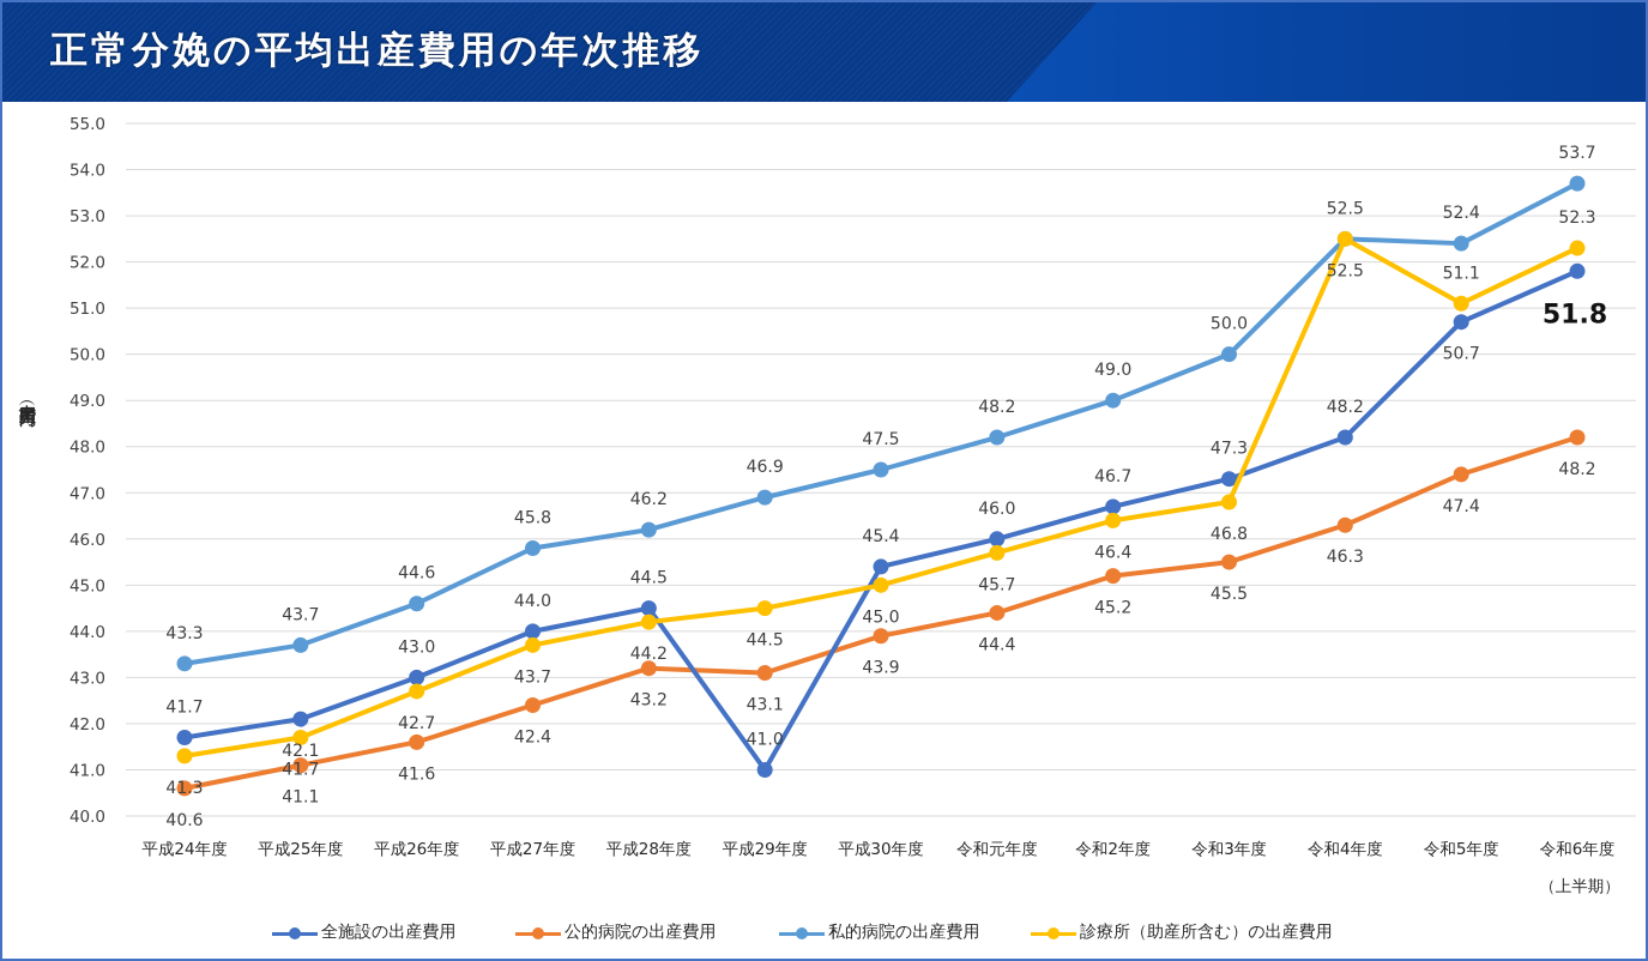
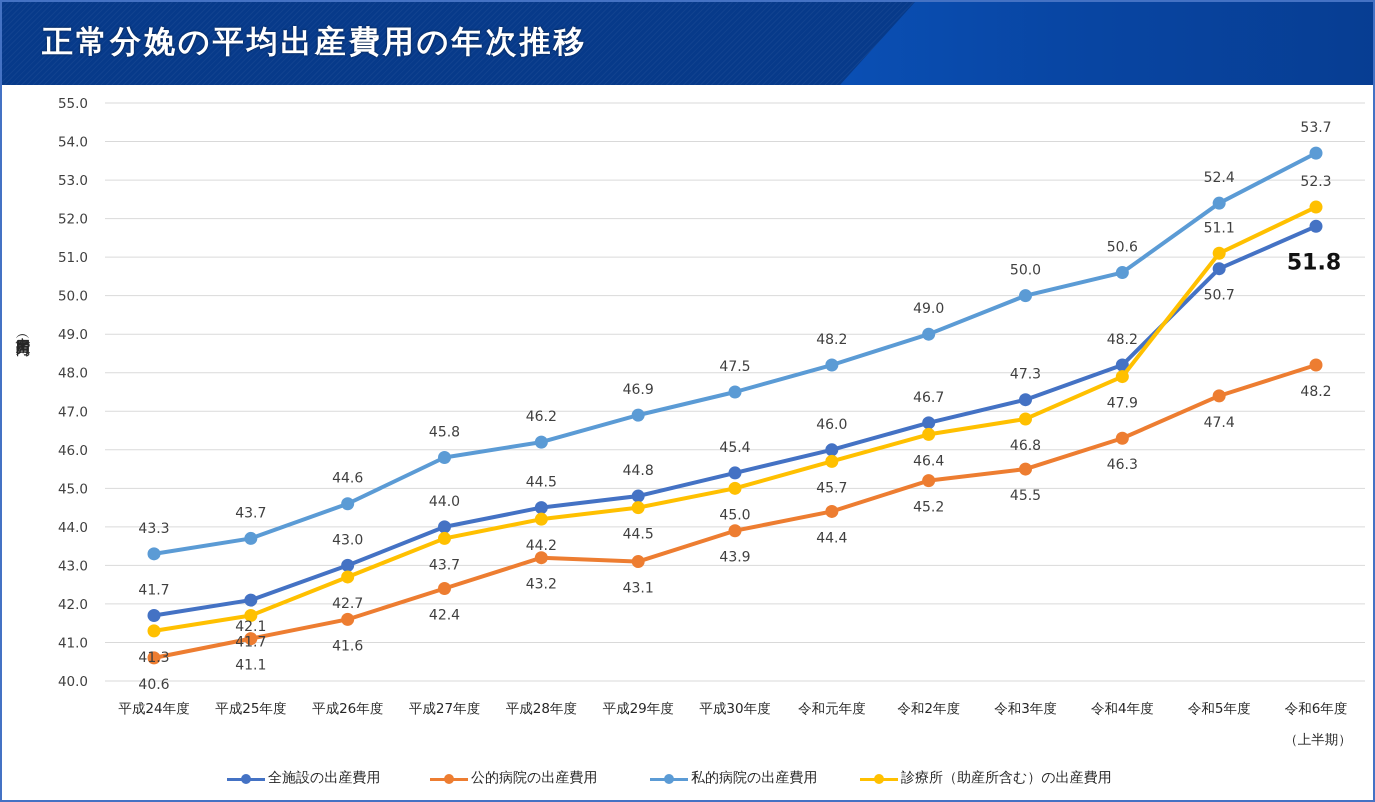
全施設の出産費用/平成29年度: 41.0 -> 44.8
私的病院の出産費用/令和4年度: 52.5 -> 50.6
診療所（助産所含む）の出産費用/令和4年度: 52.5 -> 47.9
